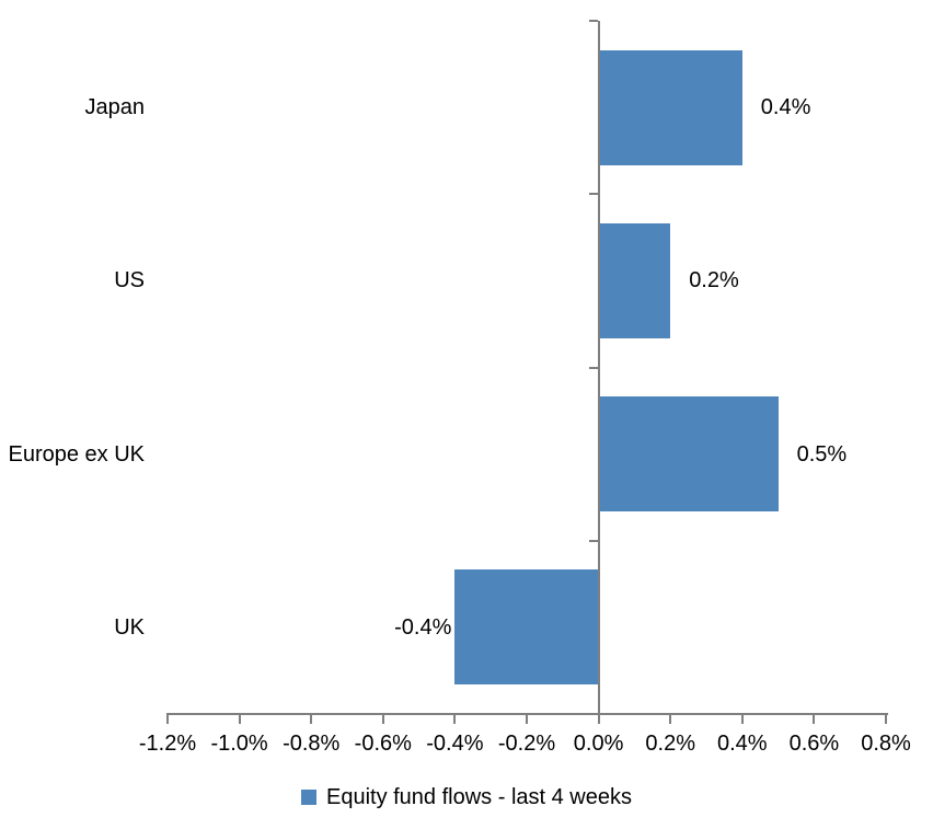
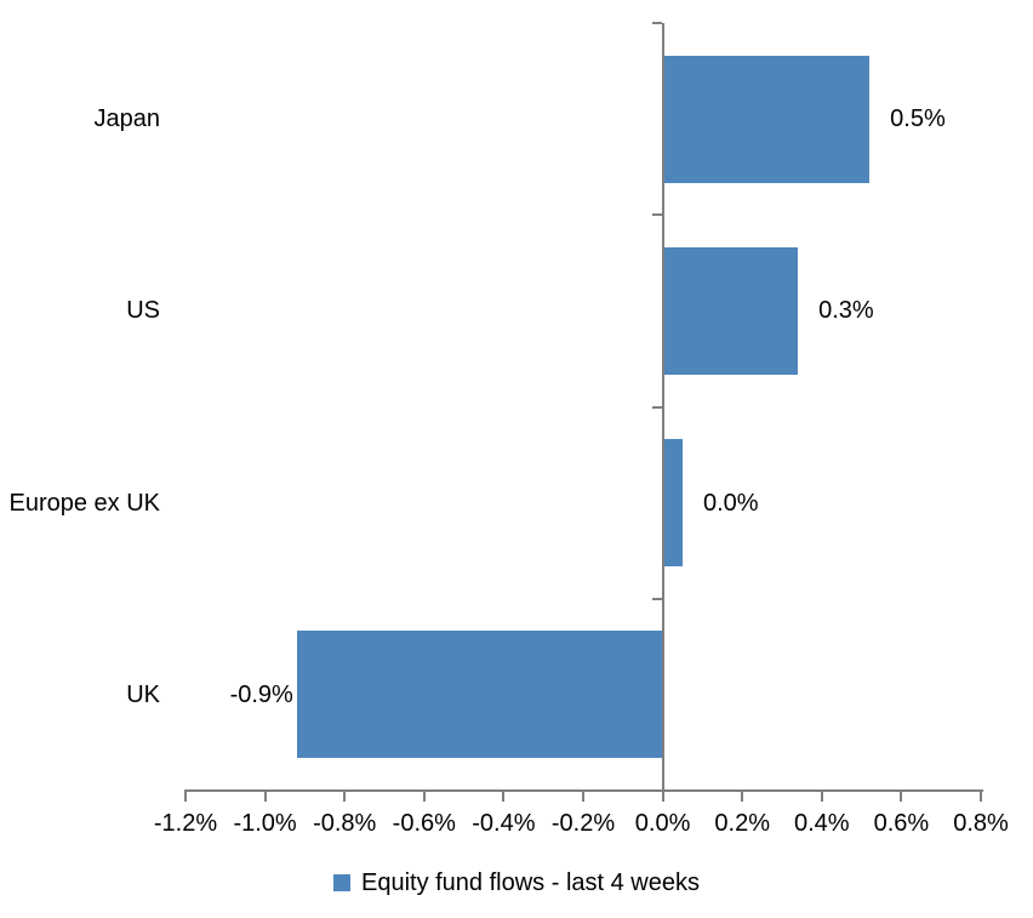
Japan: 0.4% -> 0.5%
US: 0.2% -> 0.3%
Europe ex UK: 0.5% -> 0.0%
UK: -0.4% -> -0.9%
